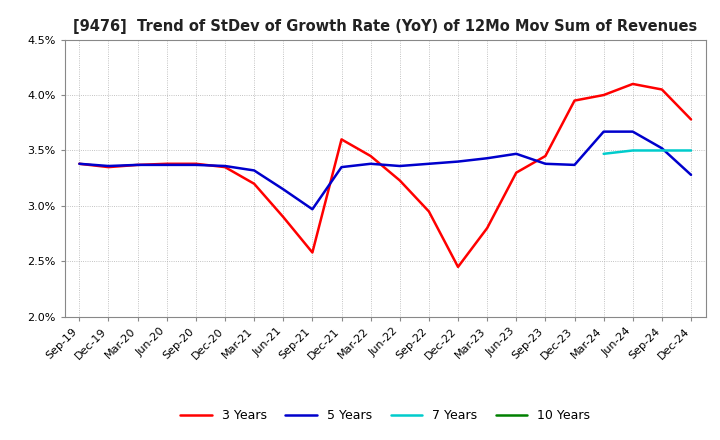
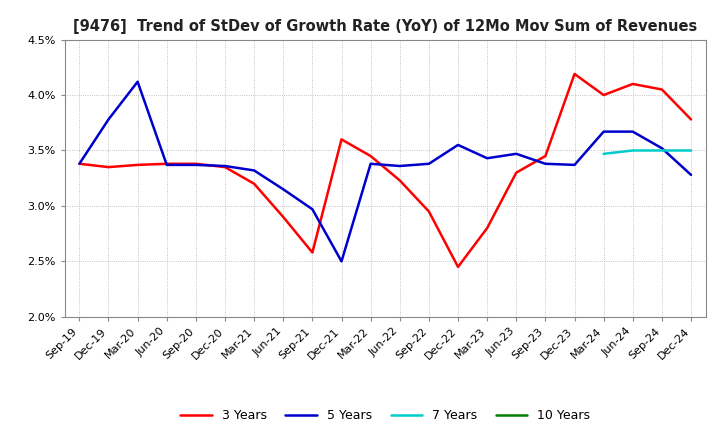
5 Years/Dec-19: 3.36% -> 3.78%
5 Years/Mar-20: 3.37% -> 4.12%
5 Years/Dec-21: 3.35% -> 2.50%
5 Years/Dec-22: 3.40% -> 3.55%
3 Years/Dec-23: 3.95% -> 4.19%
